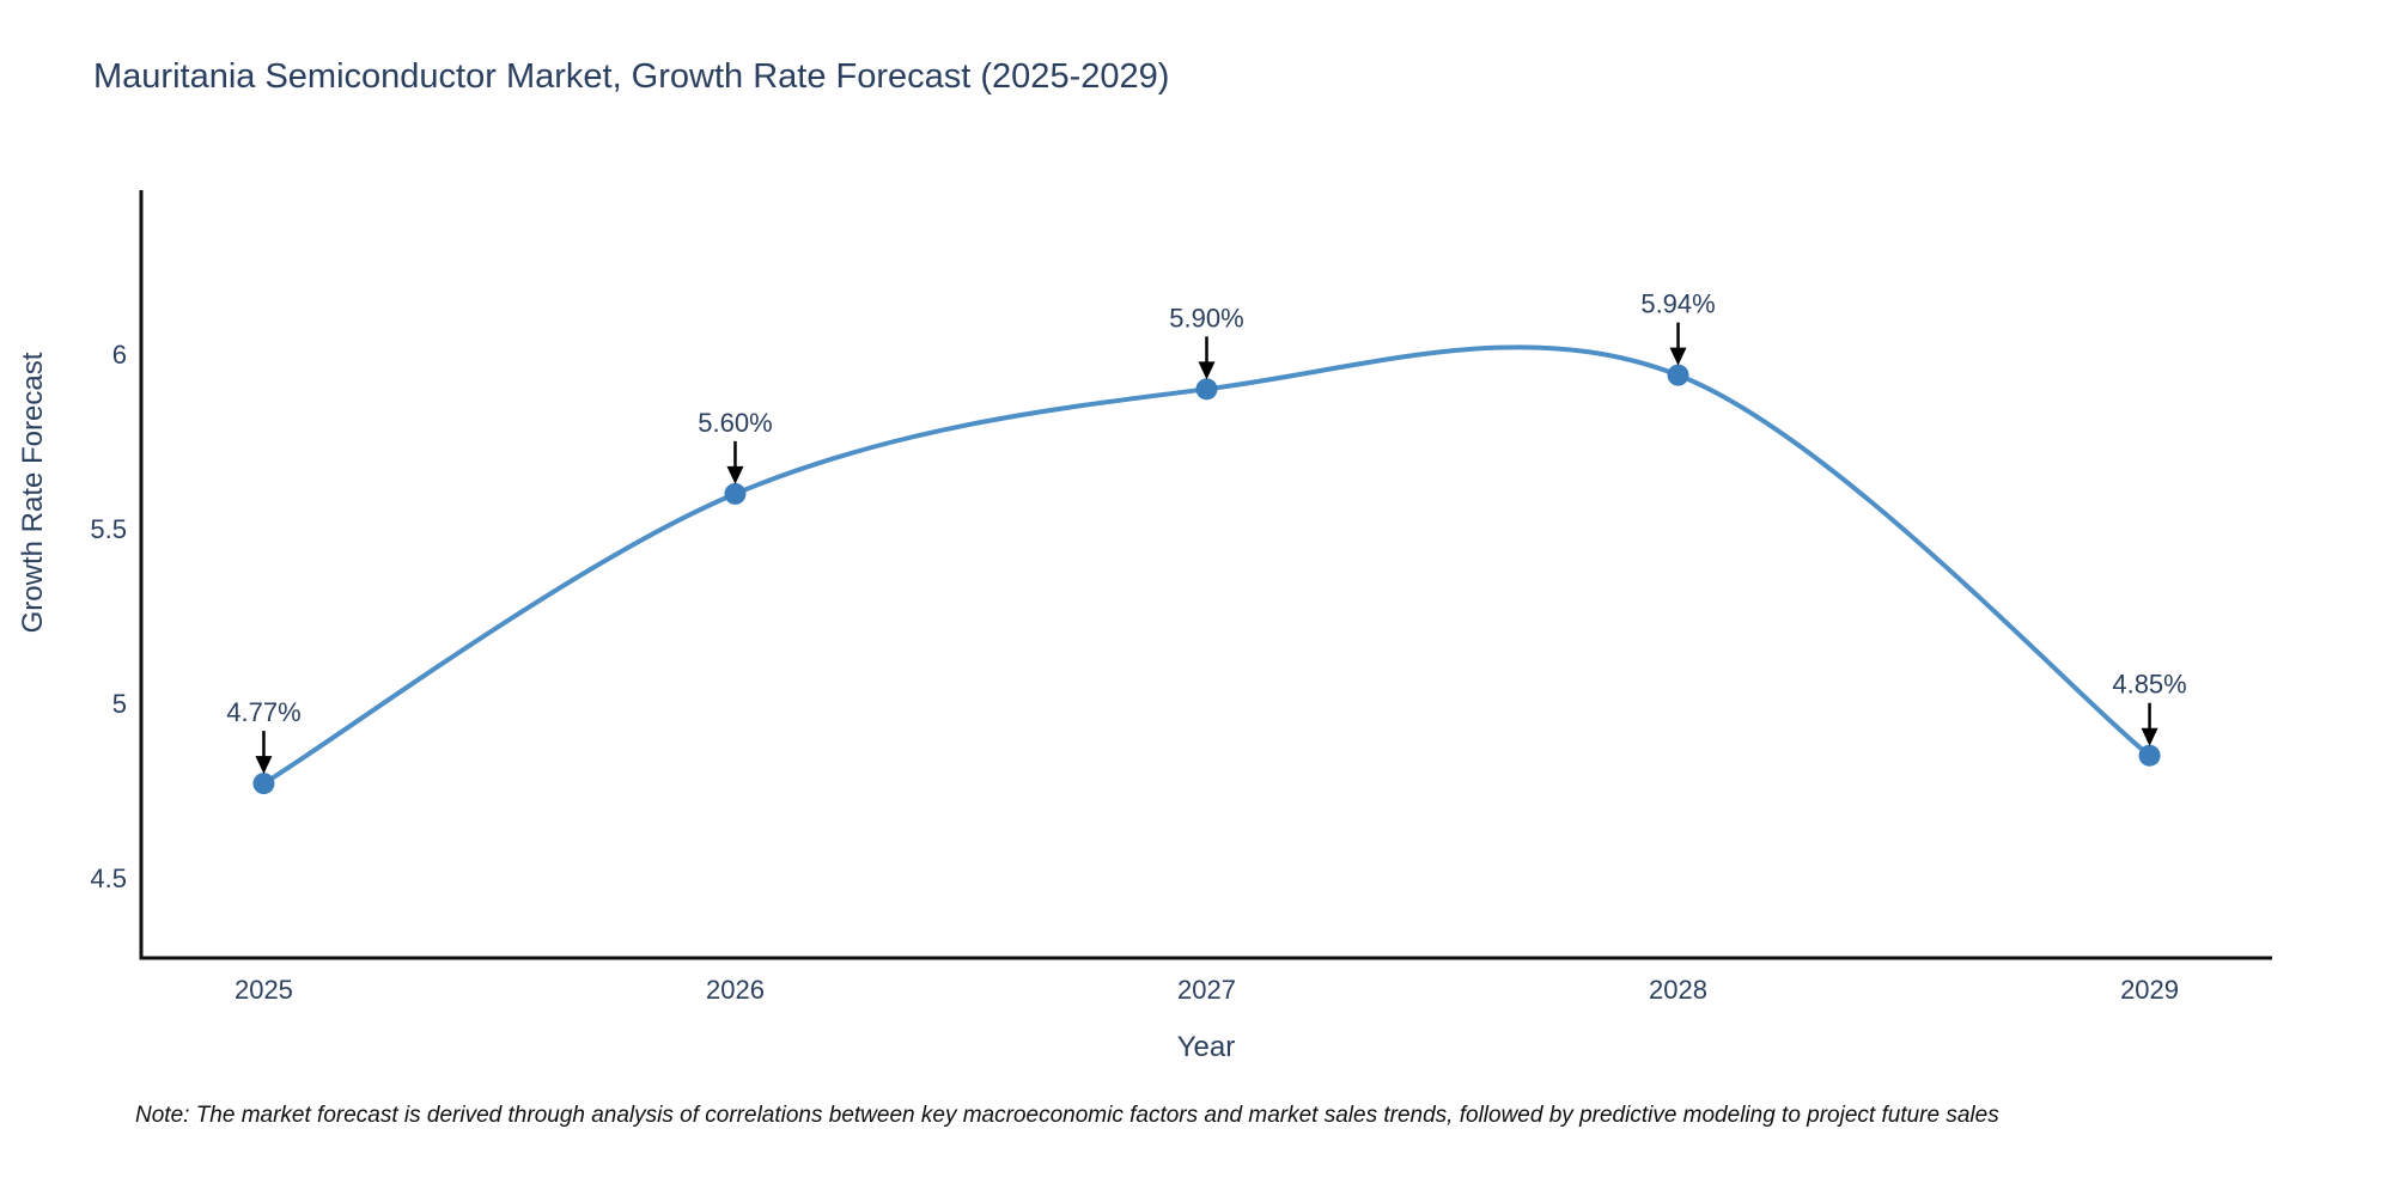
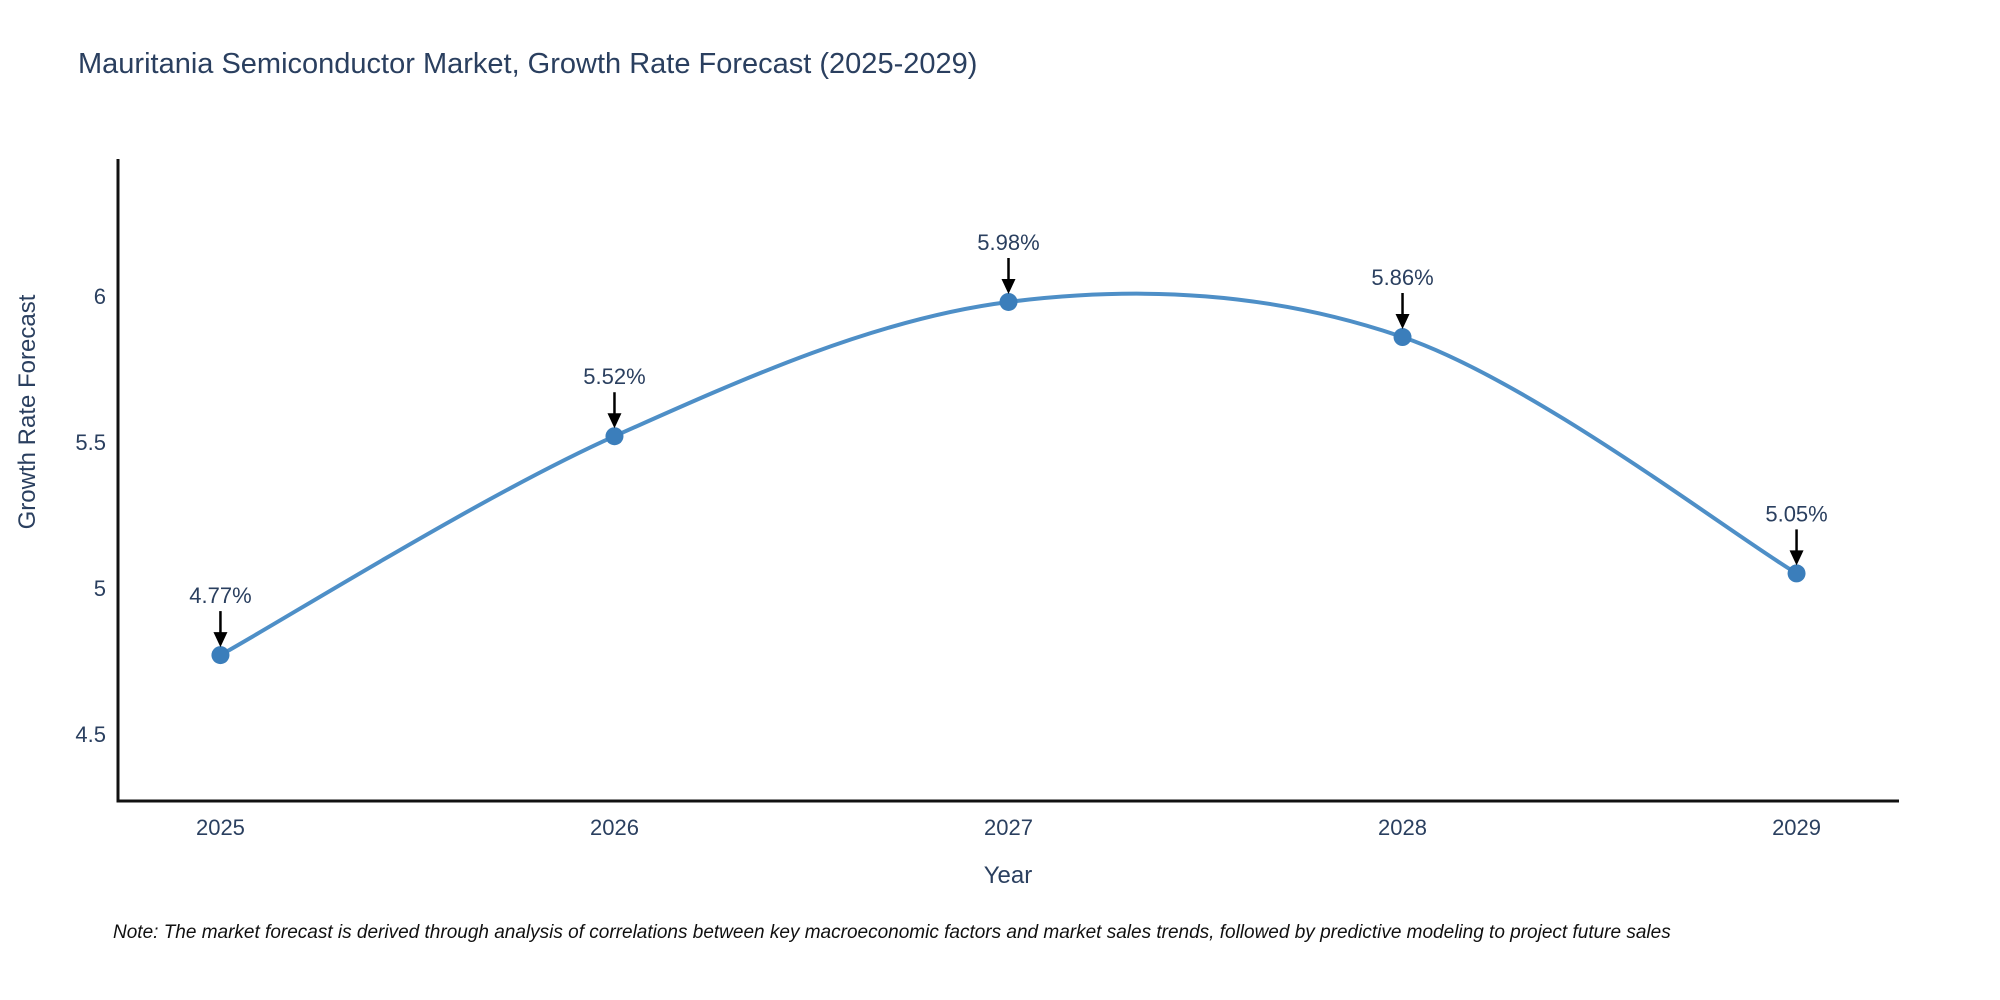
2026: 5.60% -> 5.52%
2027: 5.90% -> 5.98%
2028: 5.94% -> 5.86%
2029: 4.85% -> 5.05%
